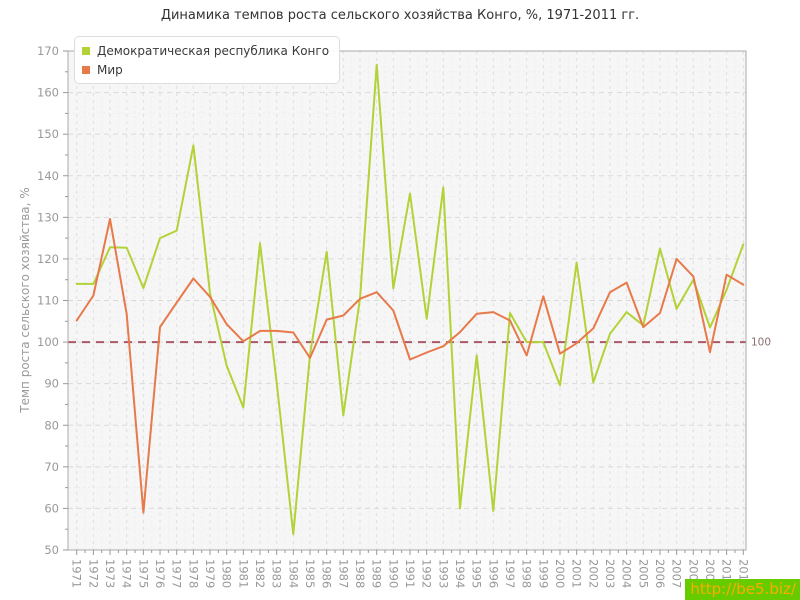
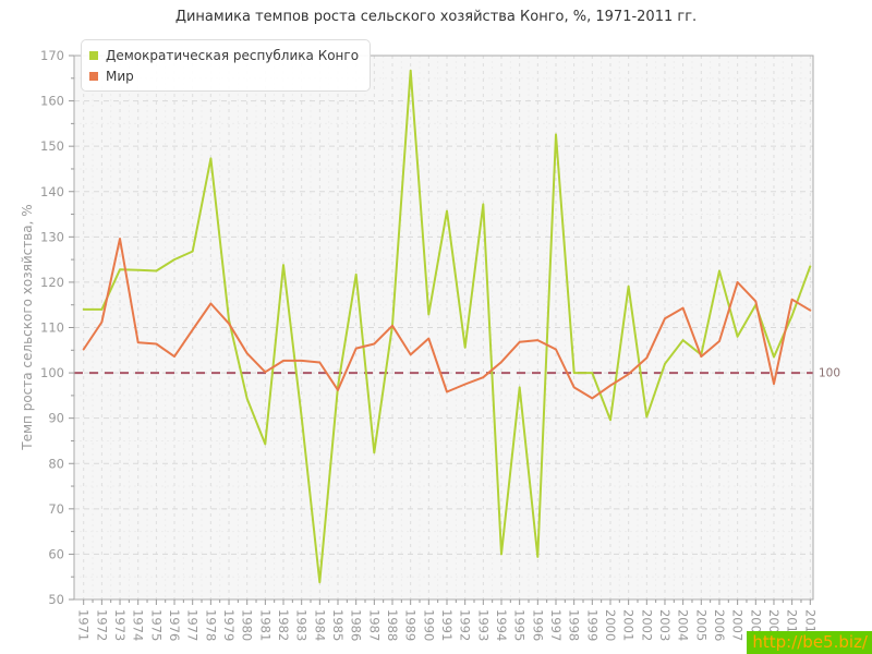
Демократическая республика Конго/1975: 113 -> 122
Мир/1975: 59 -> 106
Мир/1989: 112 -> 104
Демократическая республика Конго/1997: 107 -> 153
Мир/1999: 111 -> 94
